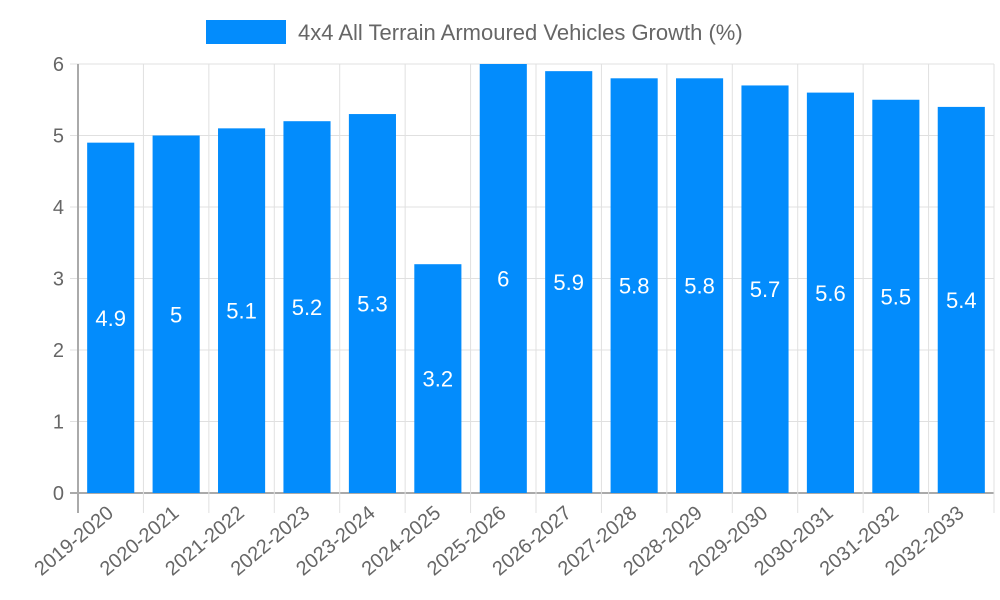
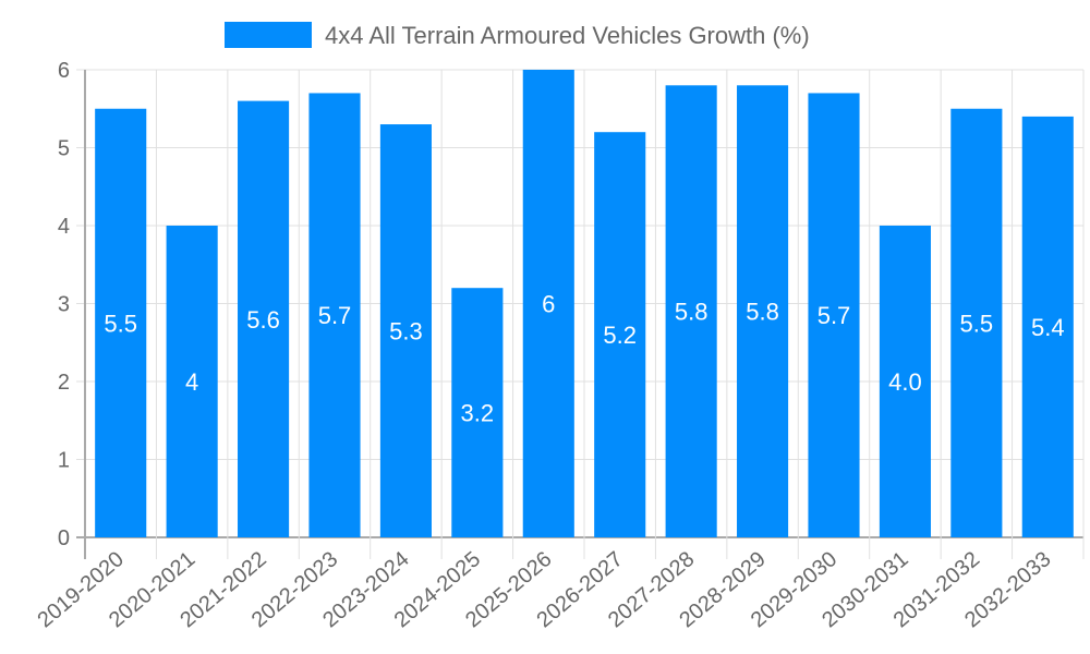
2019-2020: 4.9 -> 5.5
2020-2021: 5 -> 4
2021-2022: 5.1 -> 5.6
2022-2023: 5.2 -> 5.7
2026-2027: 5.9 -> 5.2
2030-2031: 5.6 -> 4.0
